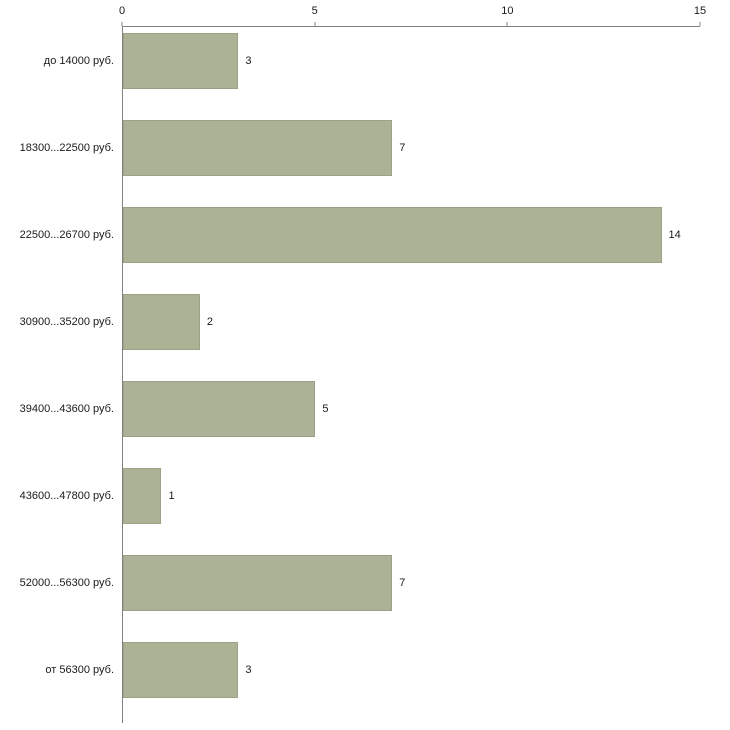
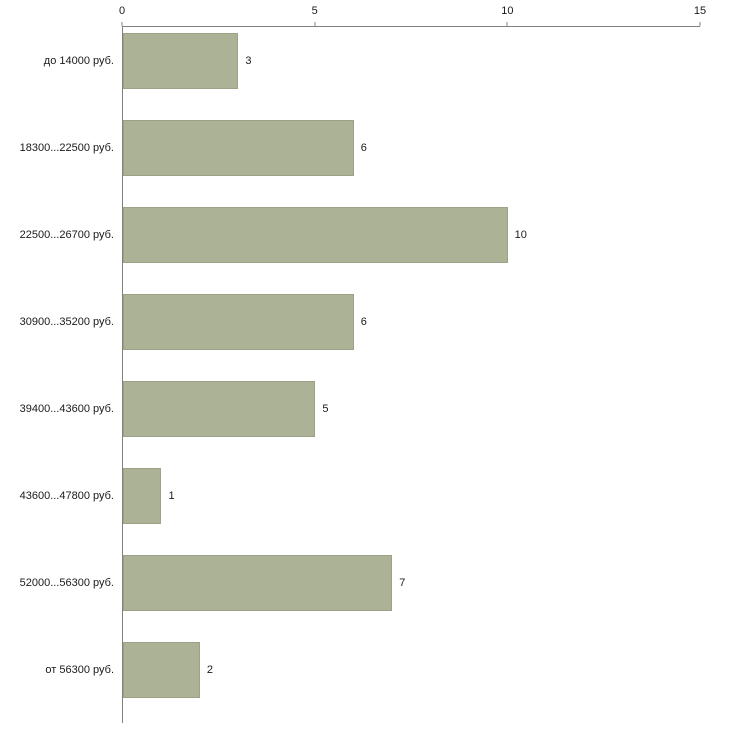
18300...22500 руб.: 7 -> 6
22500...26700 руб.: 14 -> 10
30900...35200 руб.: 2 -> 6
от 56300 руб.: 3 -> 2
